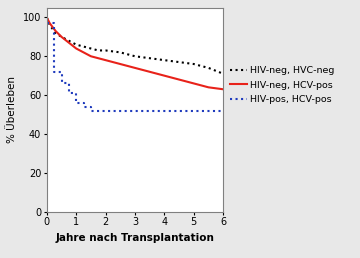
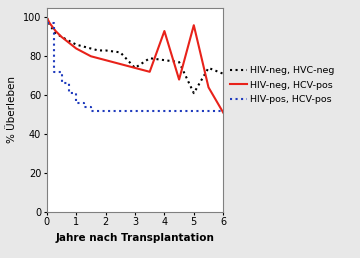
HIV-neg, HVC-neg/3: 80 -> 74
HIV-neg, HCV-pos/4: 70 -> 93
HIV-neg, HVC-neg/5: 76 -> 61
HIV-neg, HCV-pos/5: 66 -> 96
HIV-neg, HCV-pos/6: 63 -> 51
